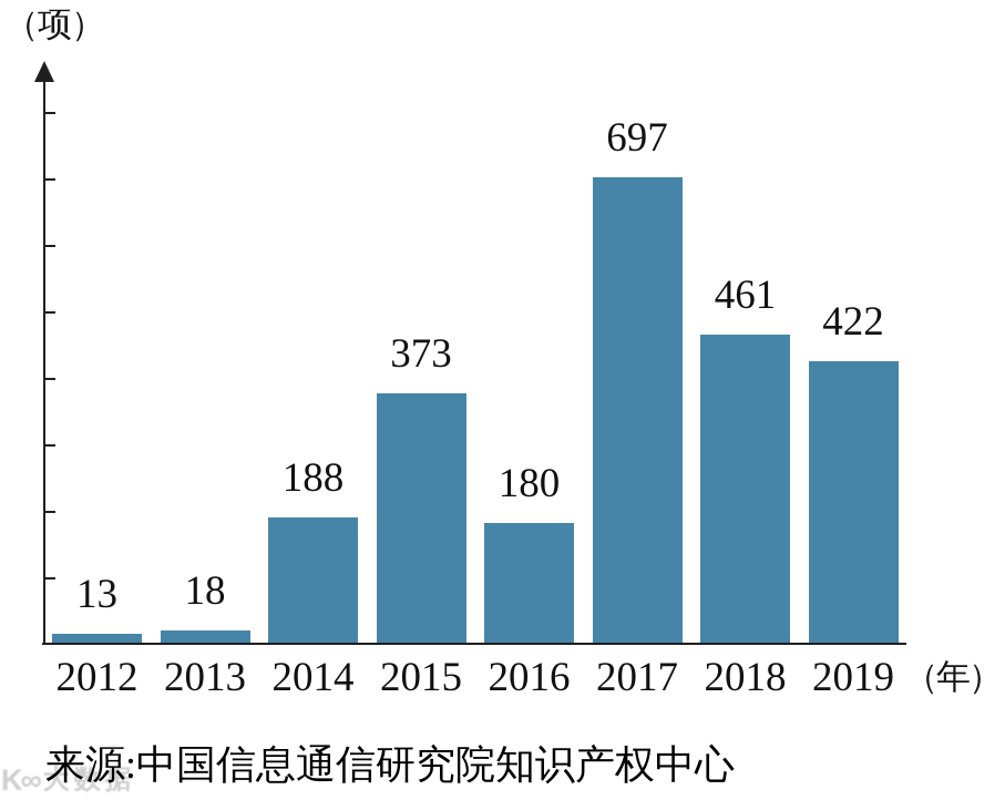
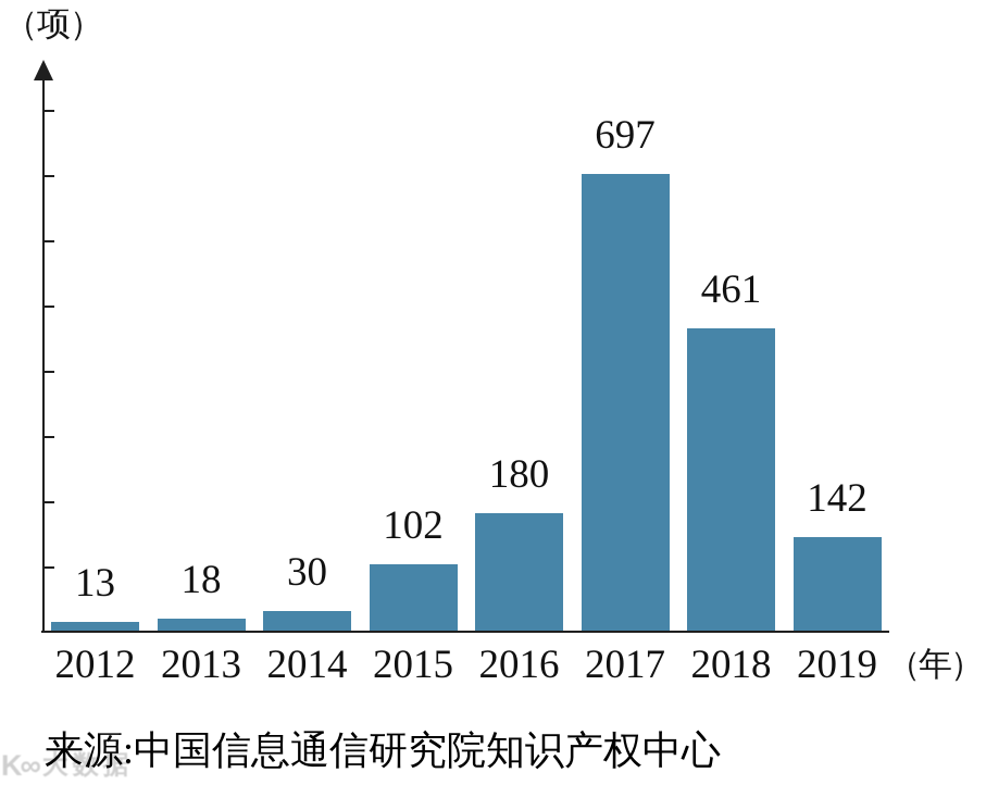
2014: 188 -> 30
2015: 373 -> 102
2019: 422 -> 142
